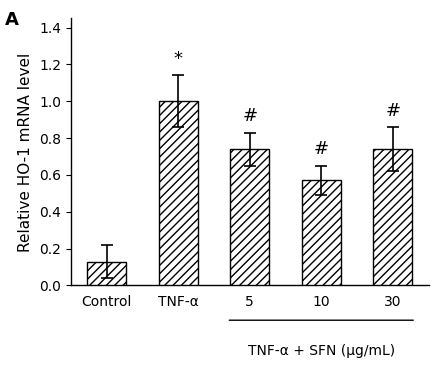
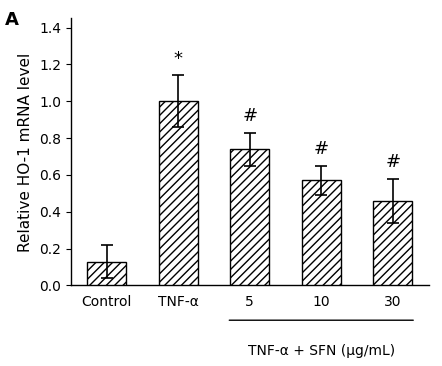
30: 0.74 -> 0.46
